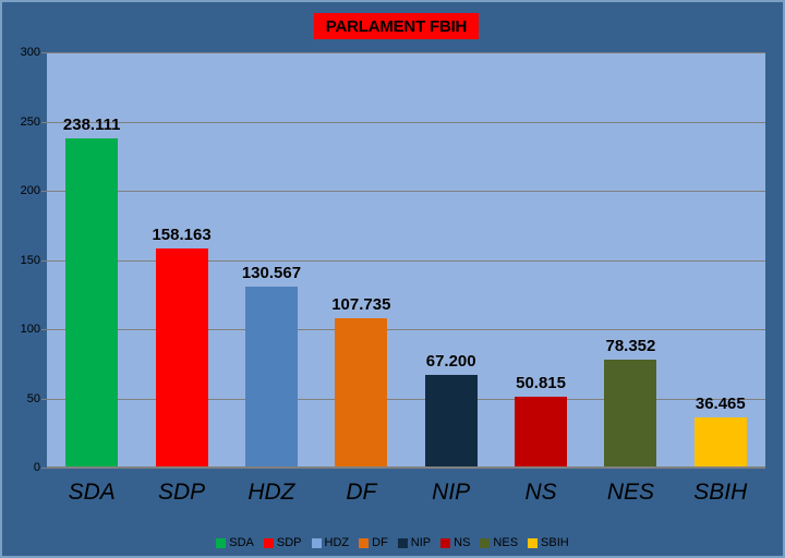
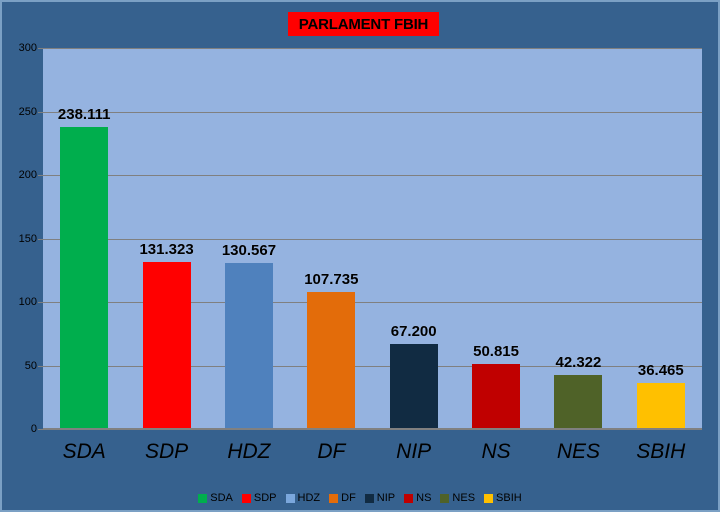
SDP: 158.163 -> 131.323
NES: 78.352 -> 42.322
